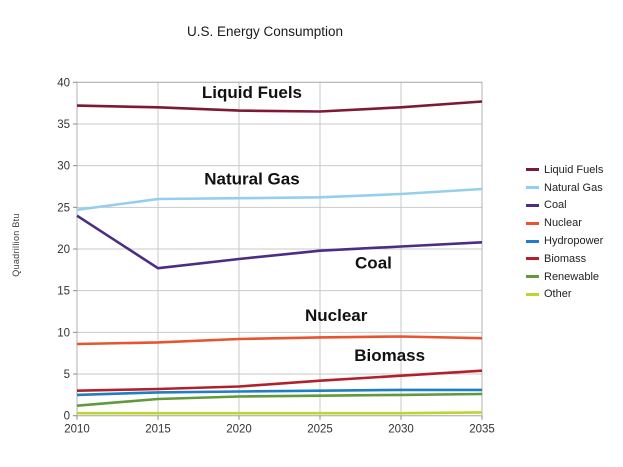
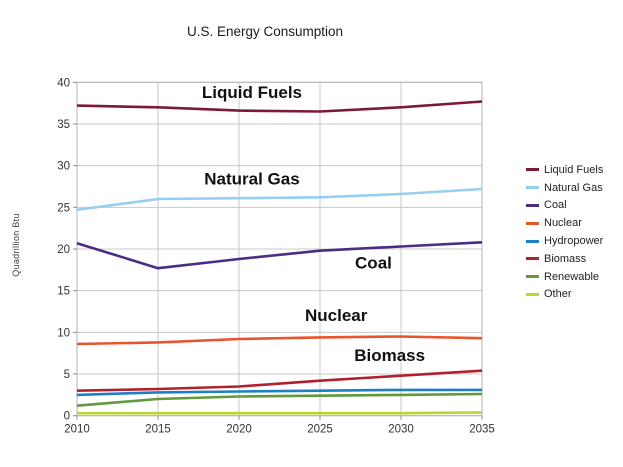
Coal/2010: 24 -> 21
